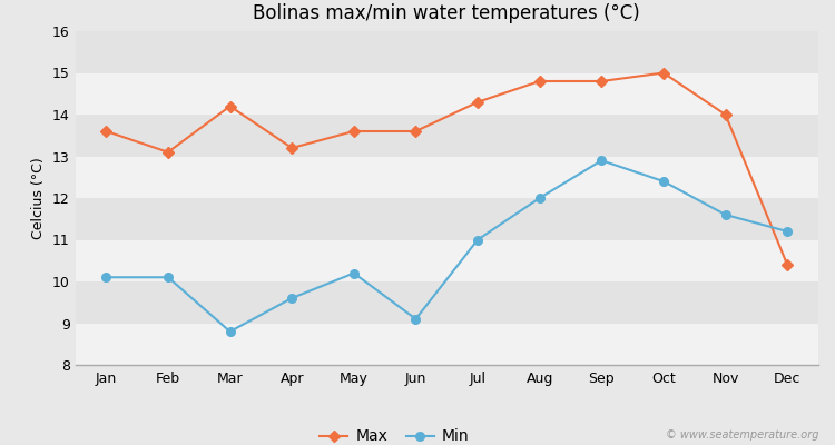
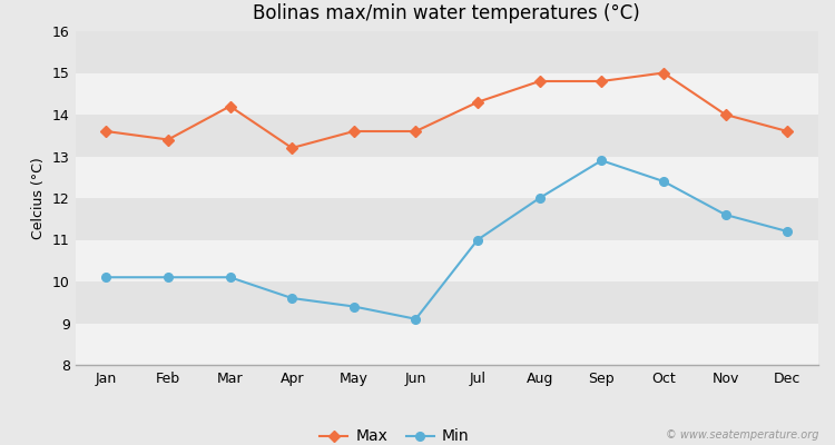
Max/Feb: 13.1 -> 13.4
Min/Mar: 8.8 -> 10.1
Min/May: 10.2 -> 9.4
Max/Dec: 10.4 -> 13.6
